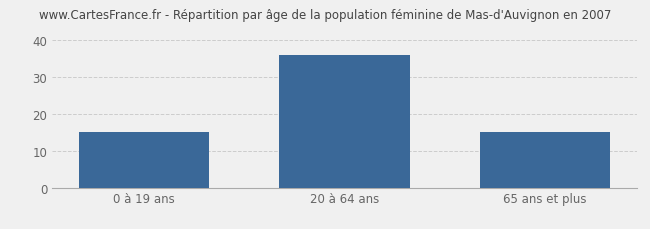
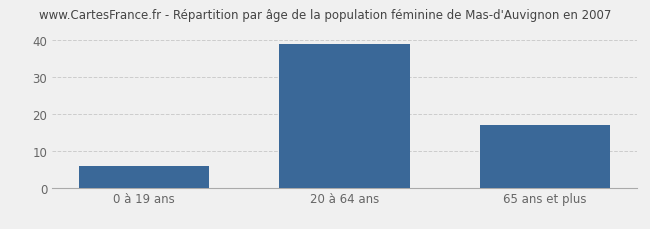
0 à 19 ans: 15 -> 6
20 à 64 ans: 36 -> 39
65 ans et plus: 15 -> 17
